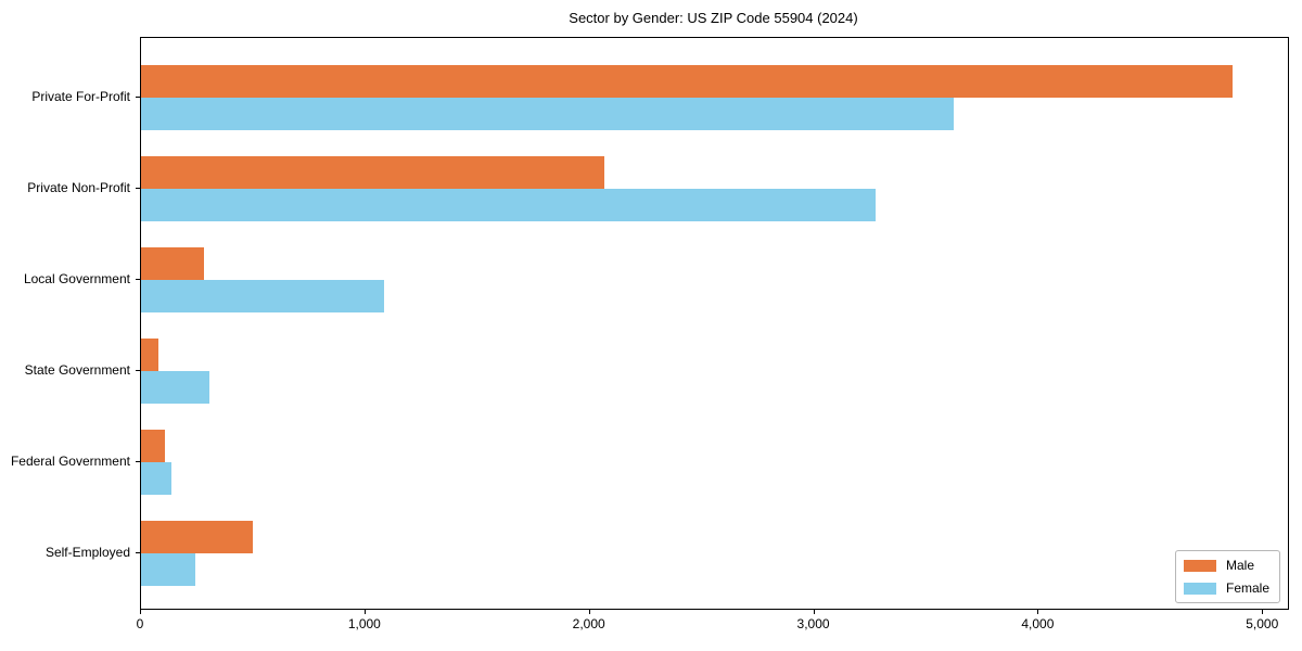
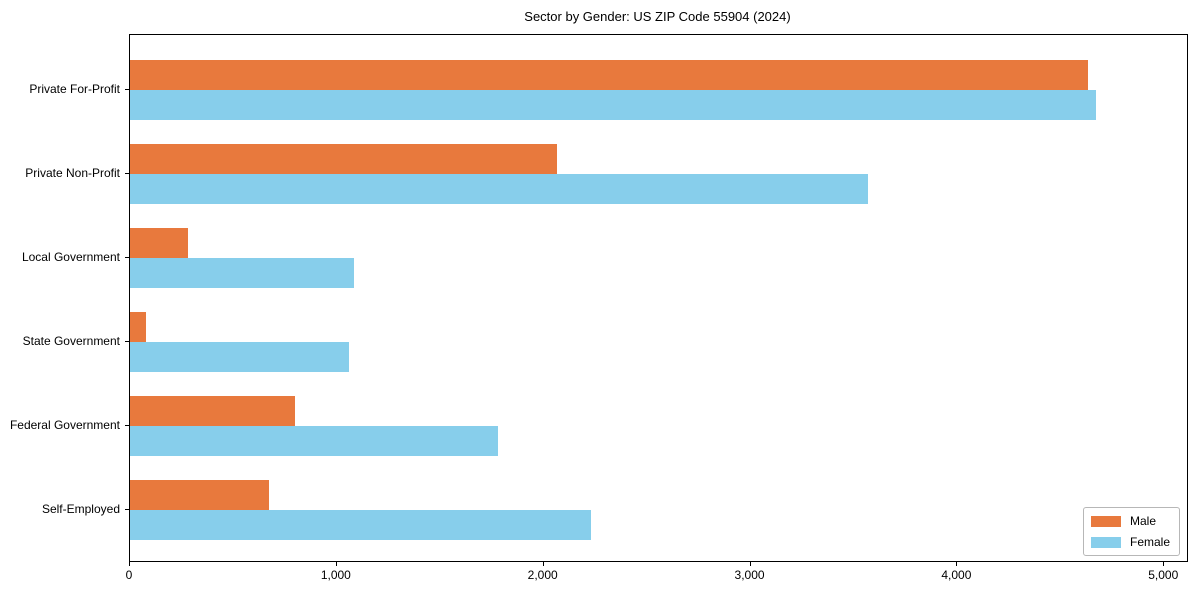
Male/Private For-Profit: 4860 -> 4630
Female/Private For-Profit: 3620 -> 4670
Female/Private Non-Profit: 3280 -> 3570
Female/State Government: 300 -> 1060
Male/Federal Government: 110 -> 800
Female/Federal Government: 140 -> 1780
Male/Self-Employed: 500 -> 670
Female/Self-Employed: 240 -> 2230
